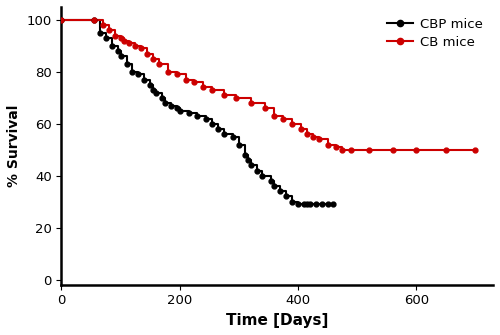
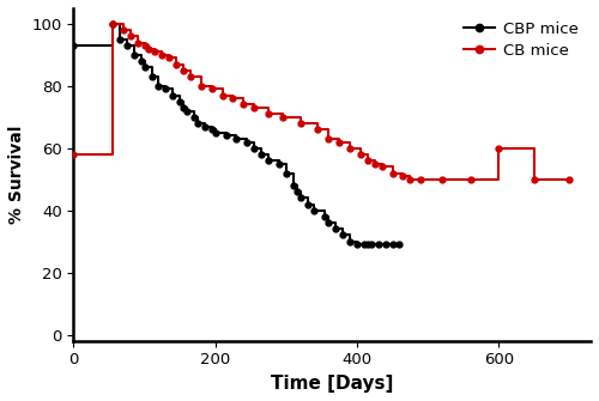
CBP mice/0: 100 -> 93
CB mice/0: 100 -> 58
CB mice/600: 50 -> 60
